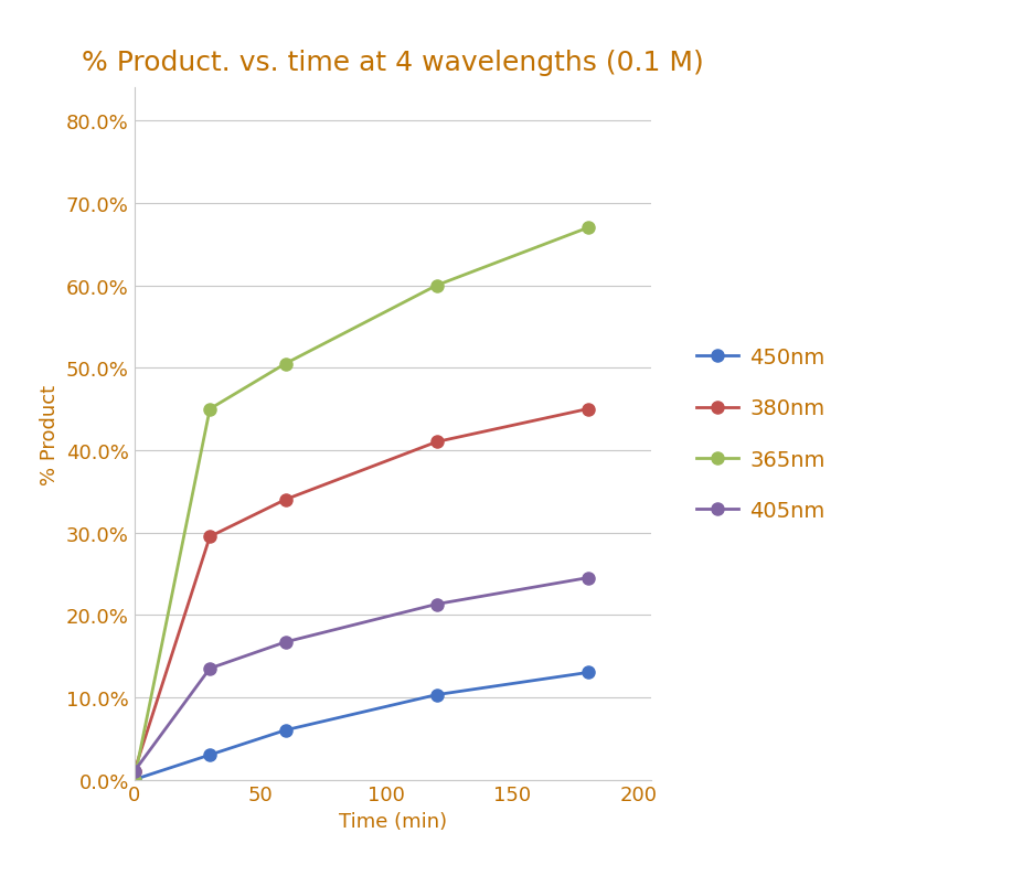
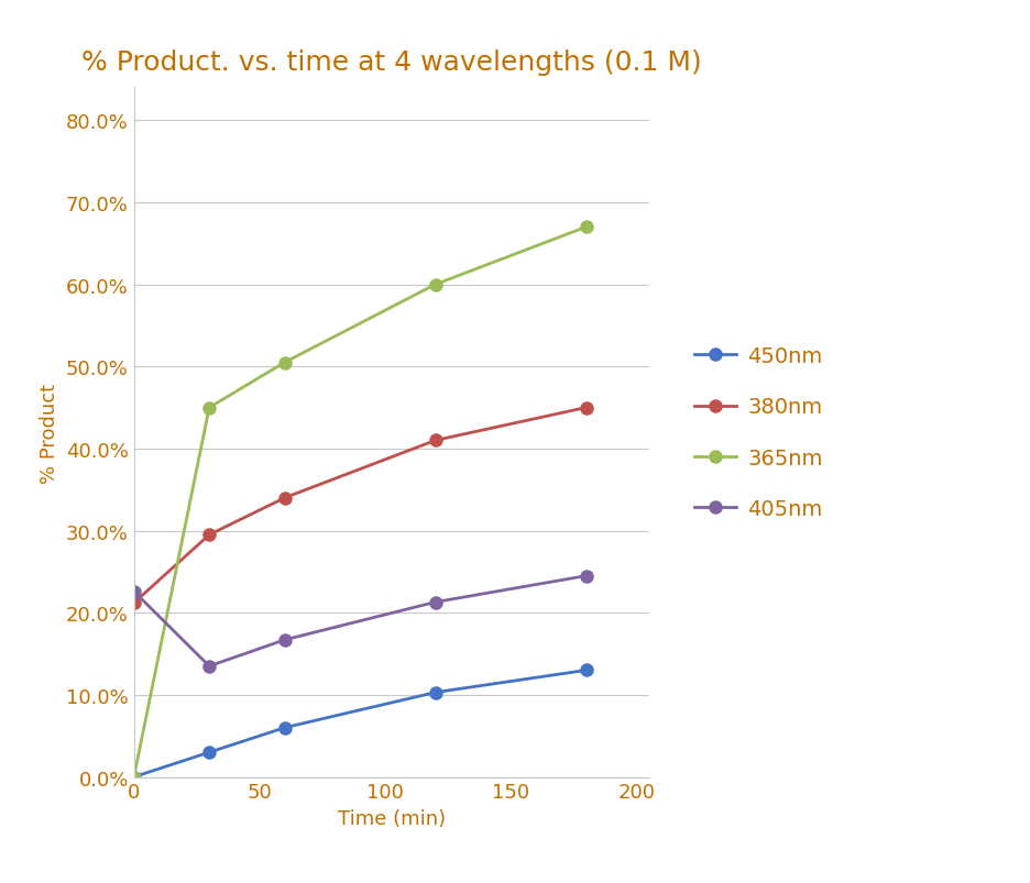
380nm/0: 1.0% -> 21.2%
405nm/0: 1.0% -> 22.6%
